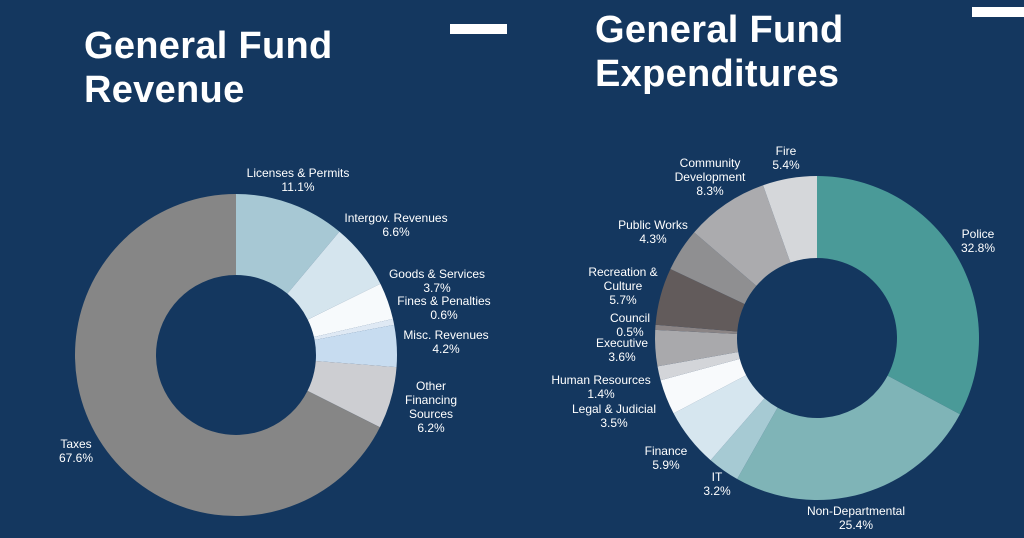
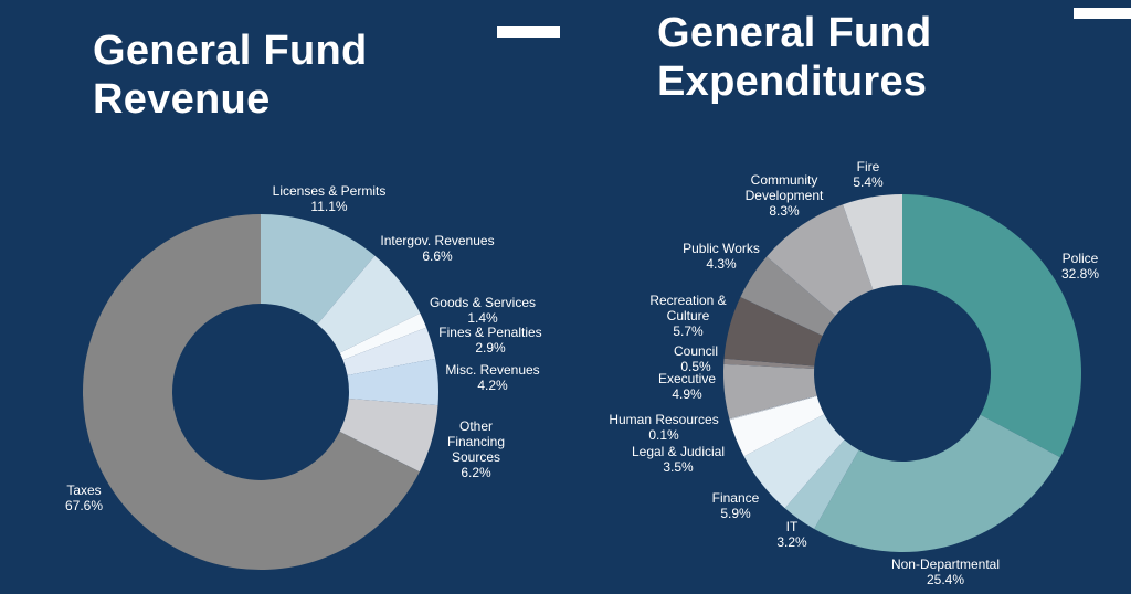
General Fund Revenue/Goods & Services: 3.7% -> 1.4%
General Fund Revenue/Fines & Penalties: 0.6% -> 2.9%
General Fund Expenditures/Human Resources: 1.4% -> 0.1%
General Fund Expenditures/Executive: 3.6% -> 4.9%
